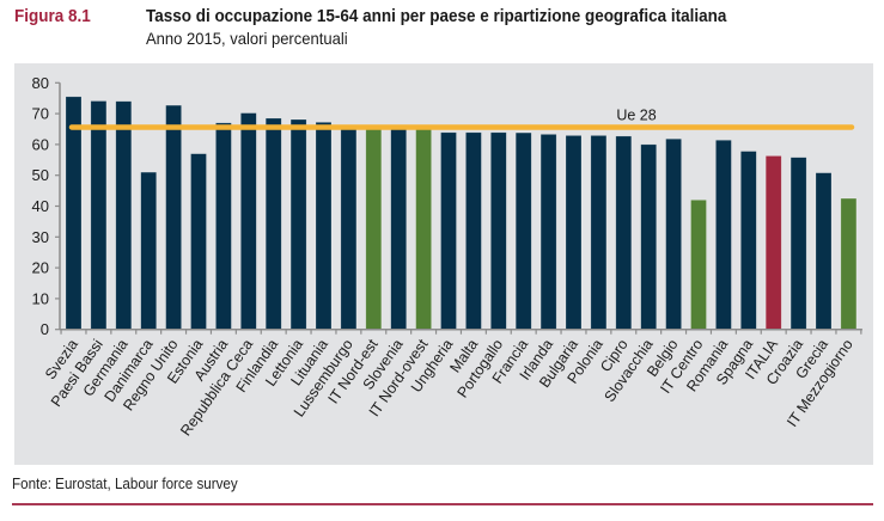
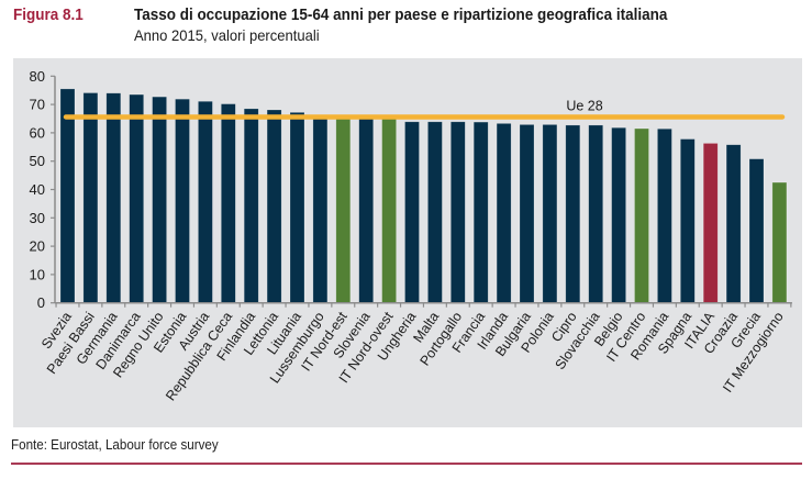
Danimarca: 51 -> 74
Estonia: 57 -> 72
Austria: 67 -> 71
Slovacchia: 60 -> 63
IT Centro: 42 -> 62
